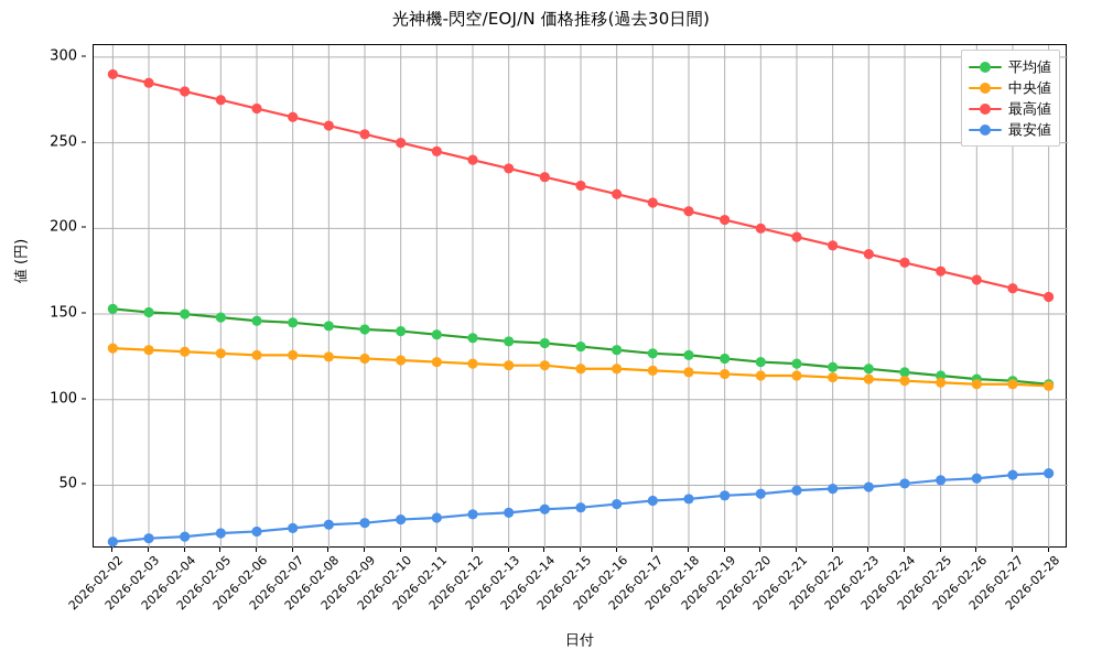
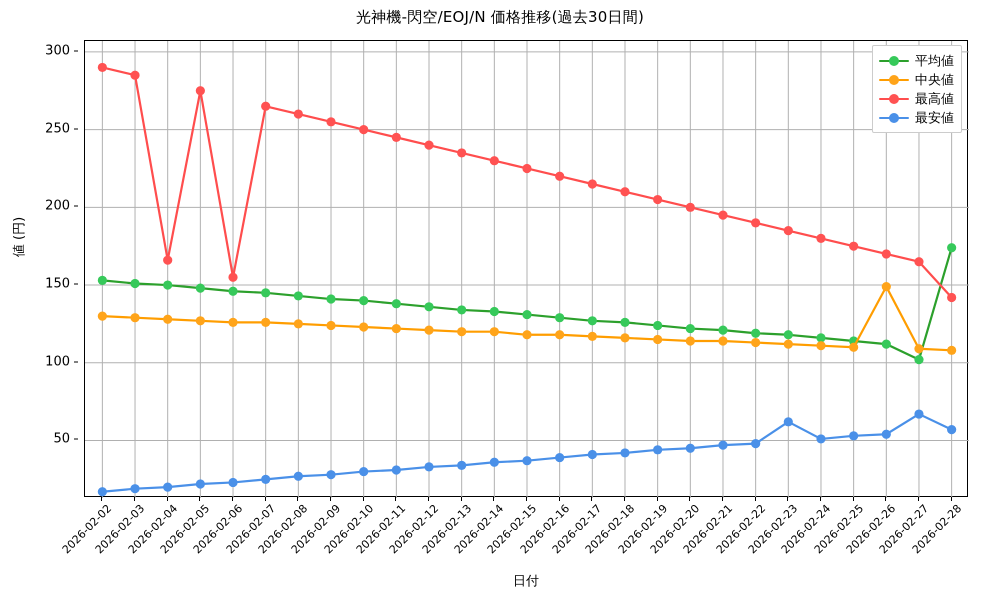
最高値/2026-02-04: 280 -> 166
最高値/2026-02-06: 270 -> 155
最安値/2026-02-23: 49 -> 62
中央値/2026-02-26: 109 -> 149
平均値/2026-02-27: 111 -> 102
最安値/2026-02-27: 56 -> 67
平均値/2026-02-28: 109 -> 174
最高値/2026-02-28: 160 -> 142
